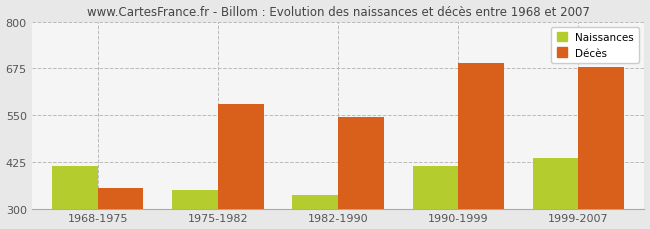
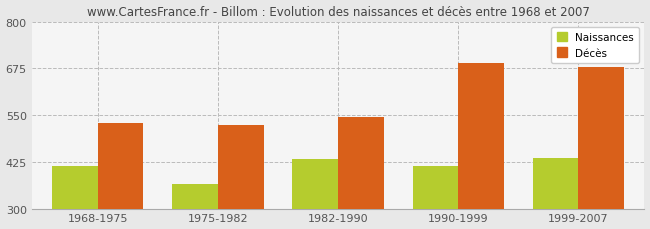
Décès/1968-1975: 355 -> 528
Naissances/1975-1982: 350 -> 365
Décès/1975-1982: 580 -> 523
Naissances/1982-1990: 335 -> 432
